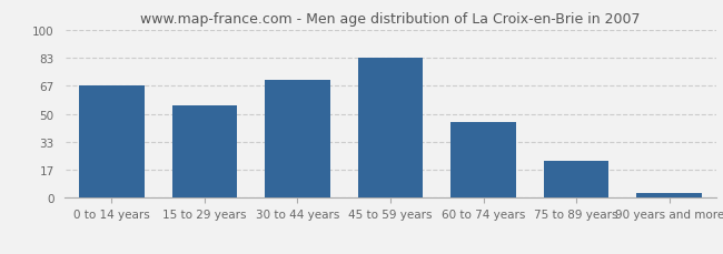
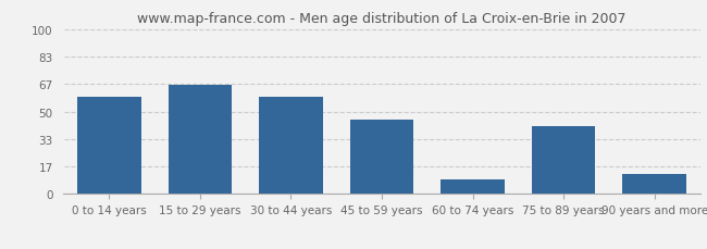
0 to 14 years: 67 -> 59
15 to 29 years: 55 -> 66
30 to 44 years: 70 -> 59
45 to 59 years: 83 -> 45
60 to 74 years: 45 -> 9
75 to 89 years: 22 -> 41
90 years and more: 3 -> 12
